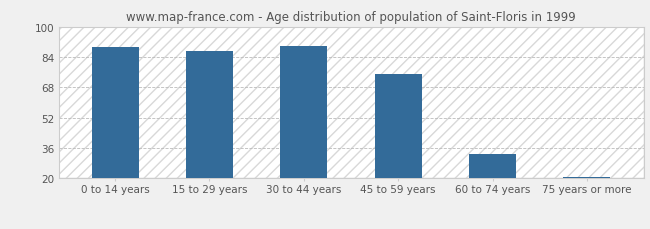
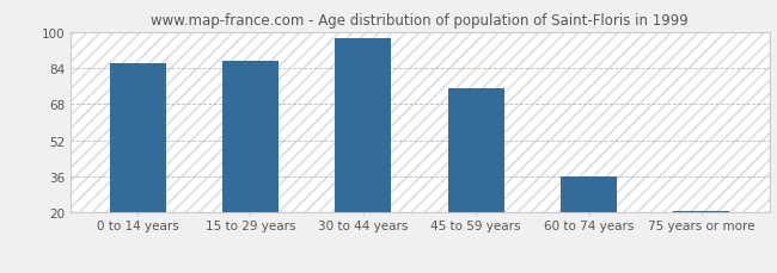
0 to 14 years: 89 -> 86
30 to 44 years: 90 -> 97
60 to 74 years: 33 -> 36
